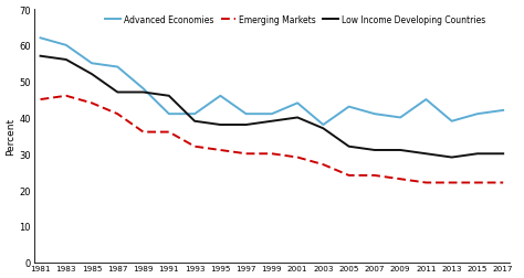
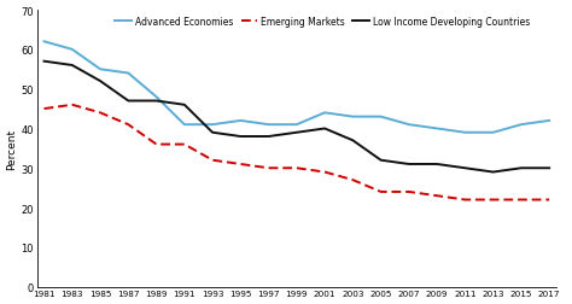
Advanced Economies/1995: 46 -> 42
Advanced Economies/2003: 38 -> 43
Advanced Economies/2011: 45 -> 39
